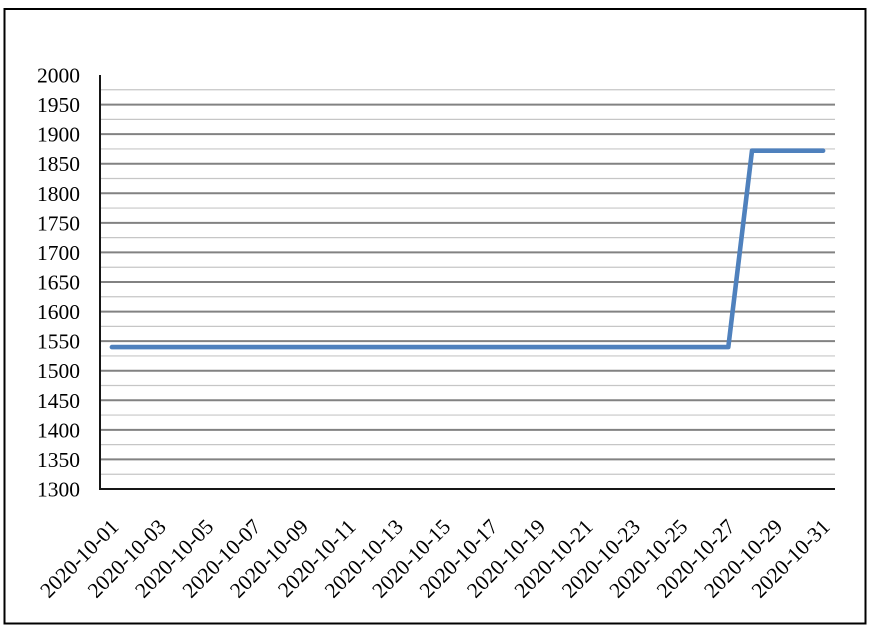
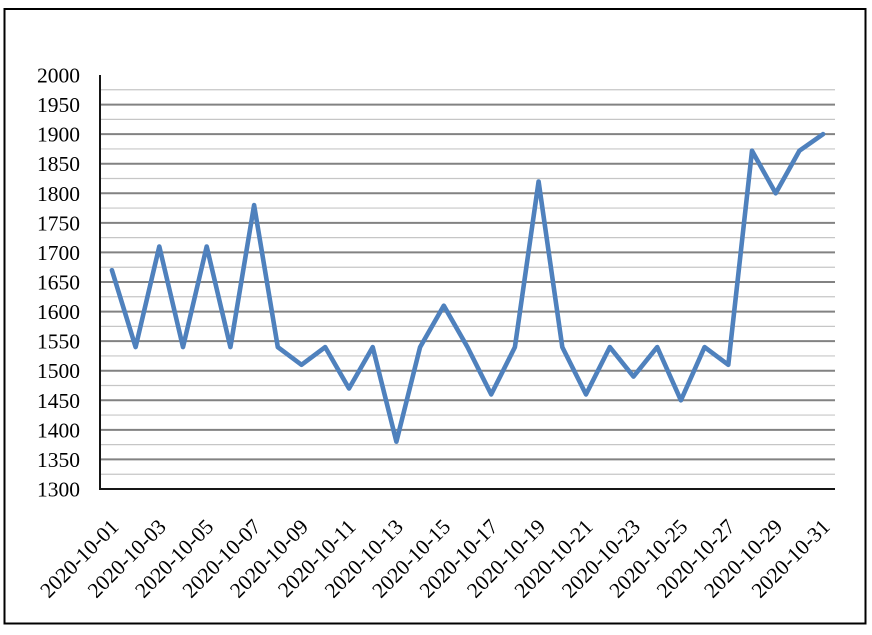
2020-10-01: 1540 -> 1670
2020-10-03: 1540 -> 1710
2020-10-05: 1540 -> 1710
2020-10-07: 1540 -> 1780
2020-10-09: 1540 -> 1510
2020-10-11: 1540 -> 1470
2020-10-13: 1540 -> 1380
2020-10-15: 1540 -> 1610
2020-10-17: 1540 -> 1460
2020-10-19: 1540 -> 1820
2020-10-21: 1540 -> 1460
2020-10-23: 1540 -> 1490
2020-10-25: 1540 -> 1450
2020-10-27: 1540 -> 1510
2020-10-29: 1870 -> 1800
2020-10-31: 1870 -> 1900
